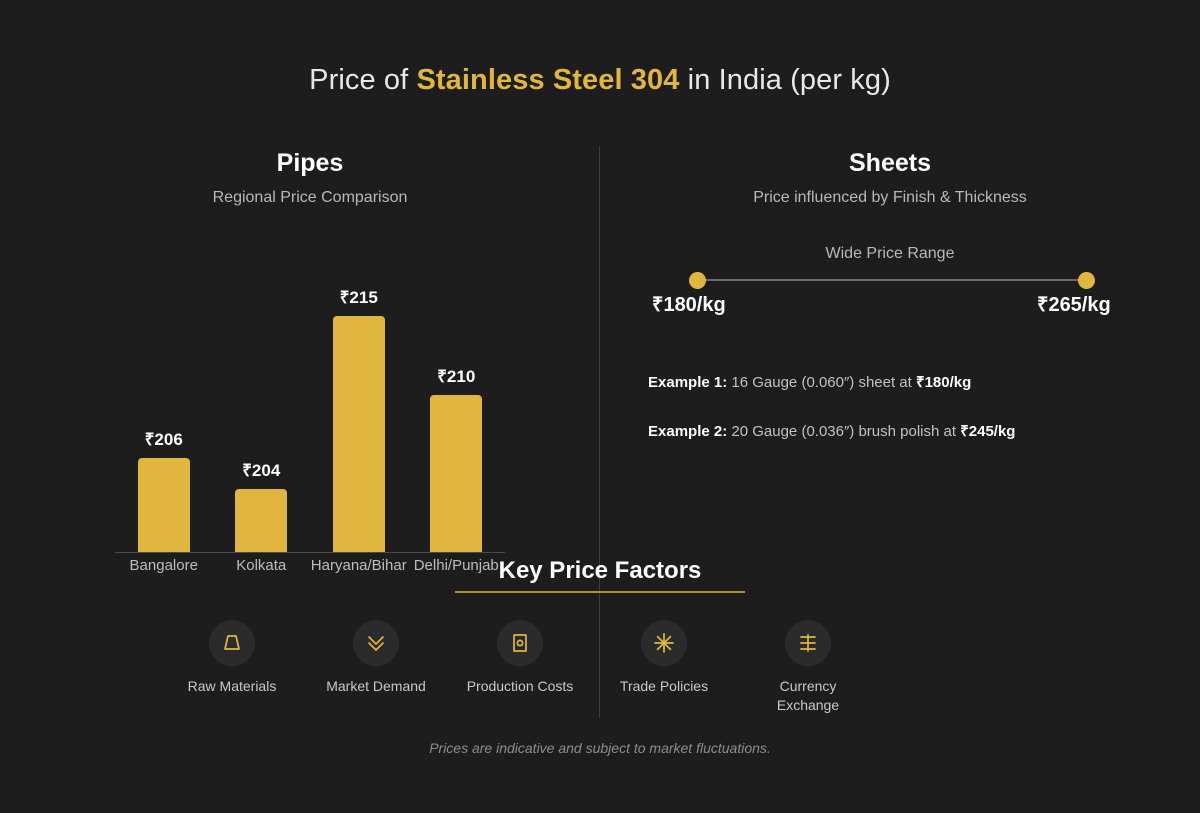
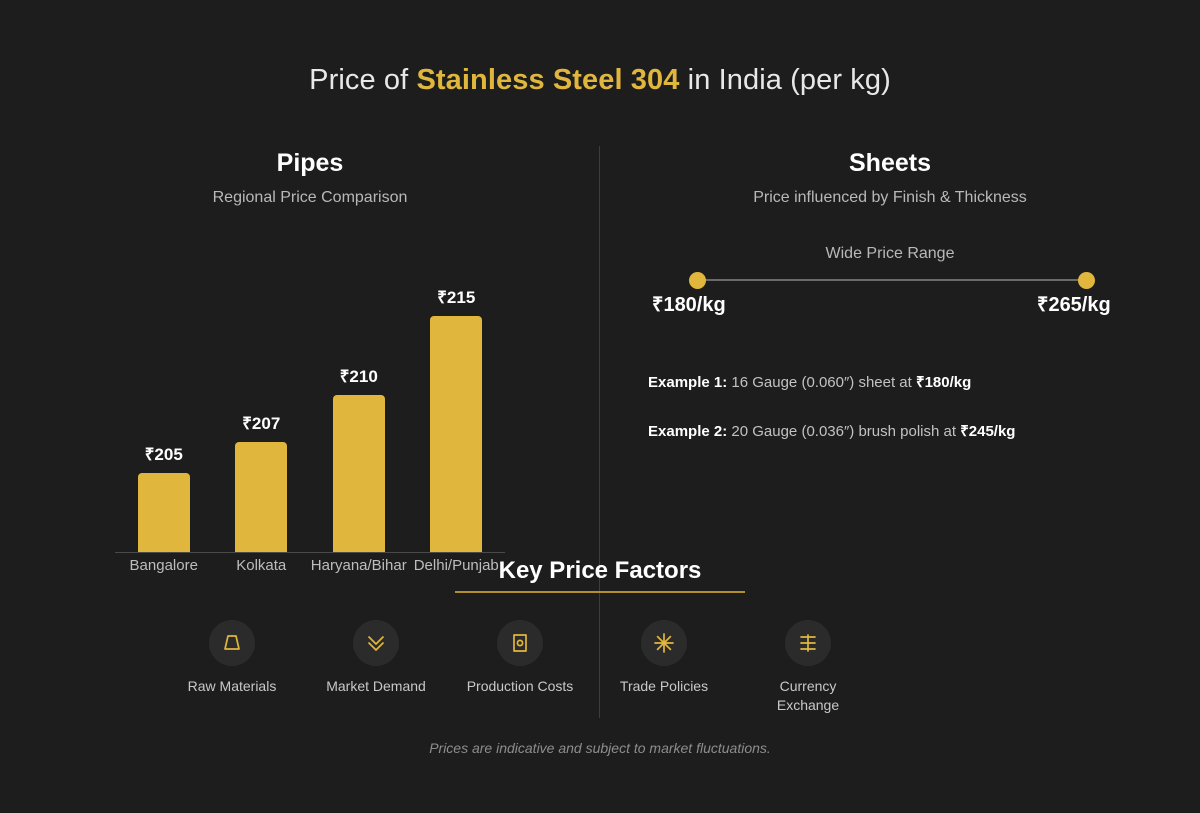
Bangalore: 206 -> 205
Kolkata: 204 -> 207
Haryana/Bihar: 215 -> 210
Delhi/Punjab: 210 -> 215
